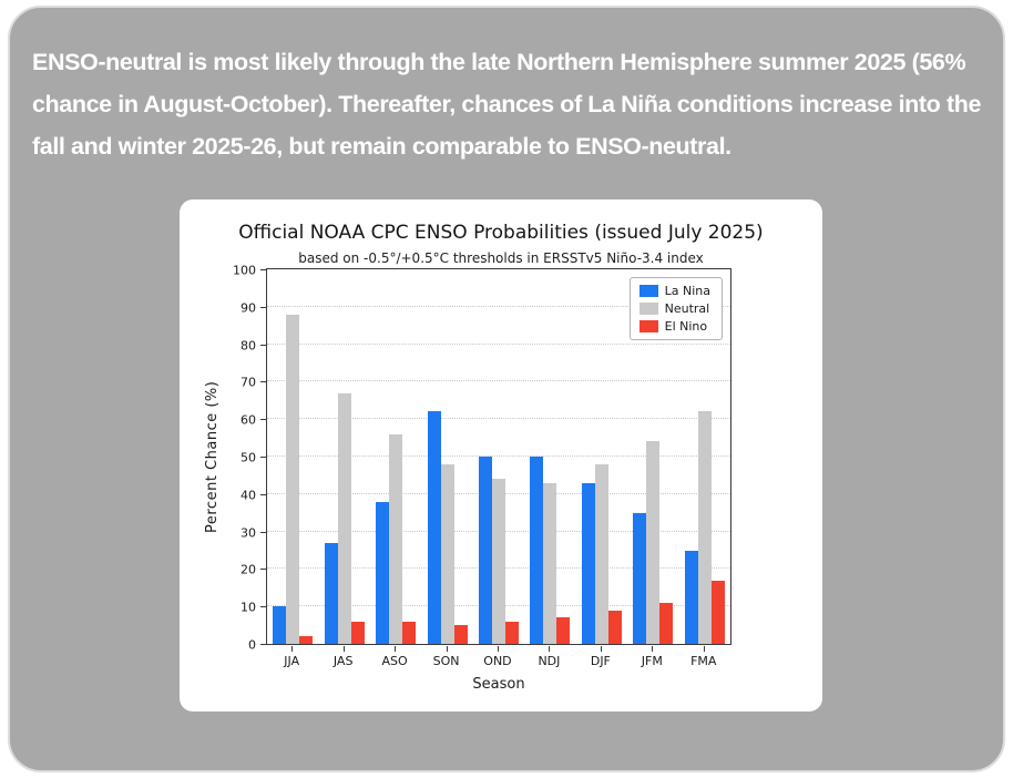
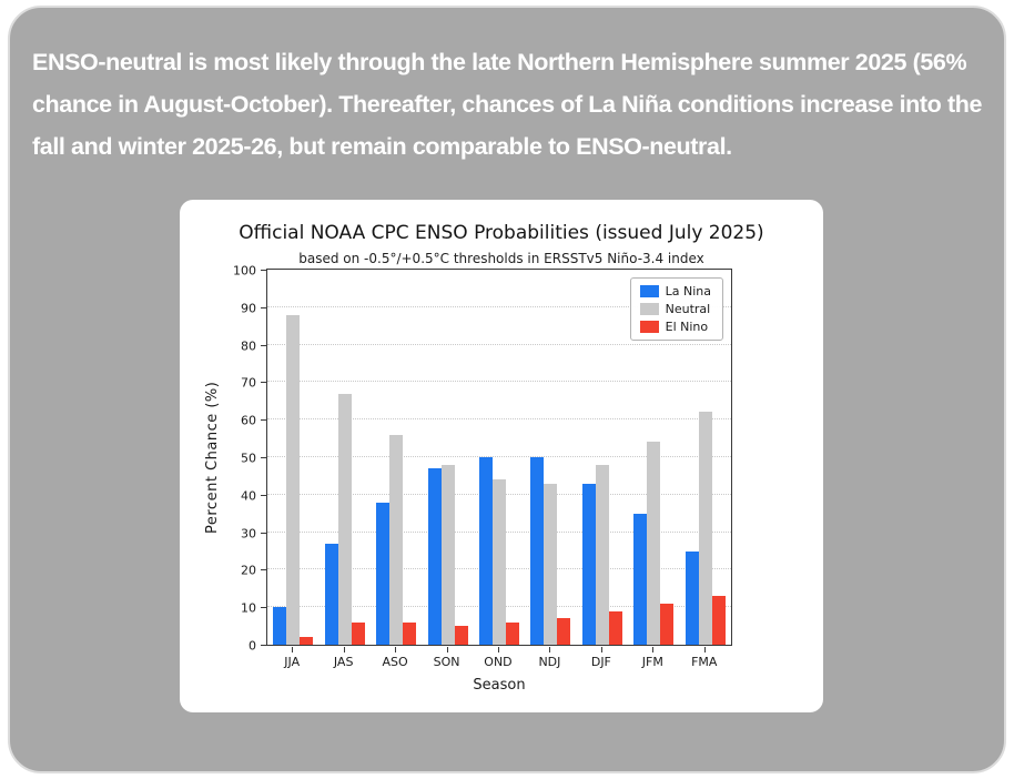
La Nina/SON: 62 -> 47
El Nino/FMA: 17 -> 13
